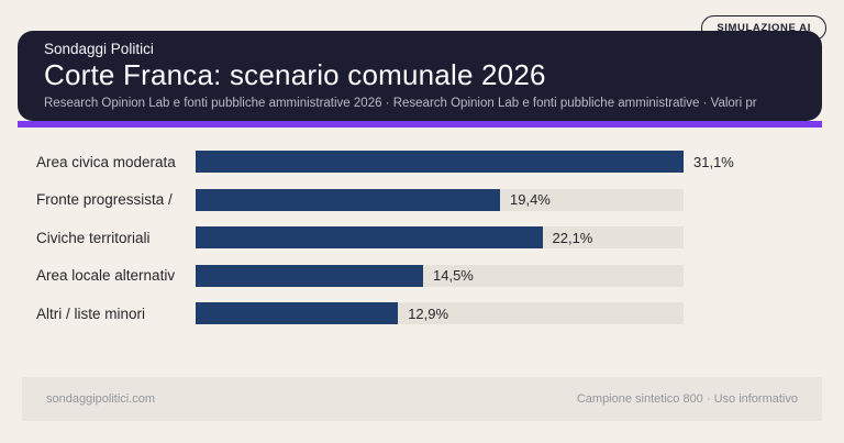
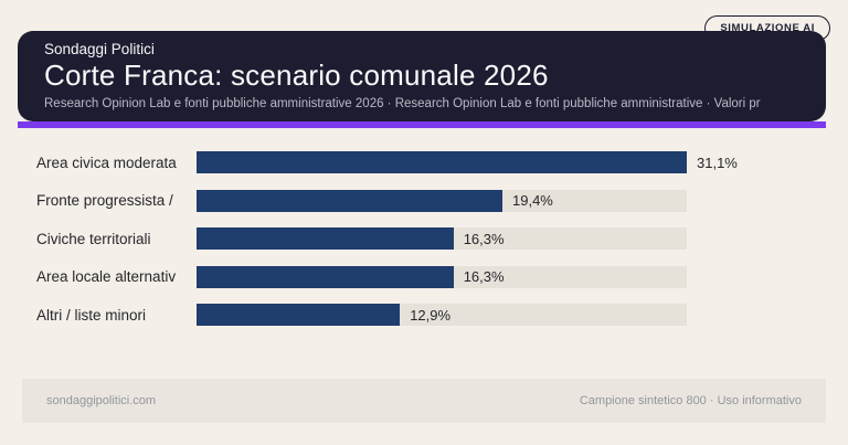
Civiche territoriali: 22,1% -> 16,3%
Area locale alternativ: 14,5% -> 16,3%
